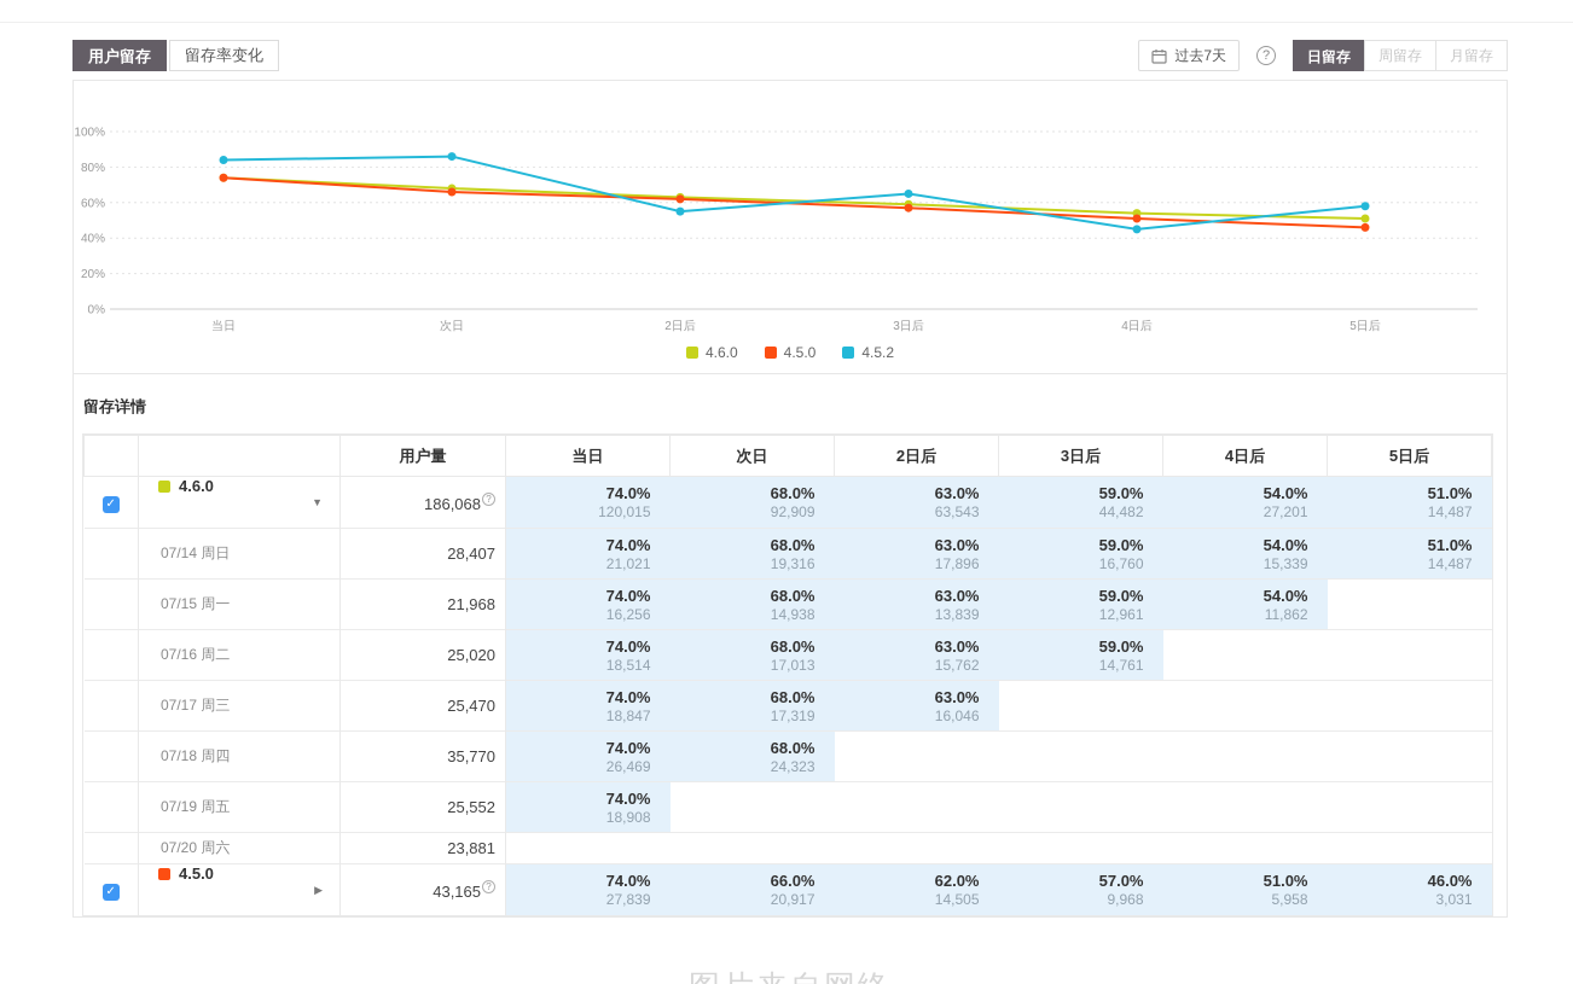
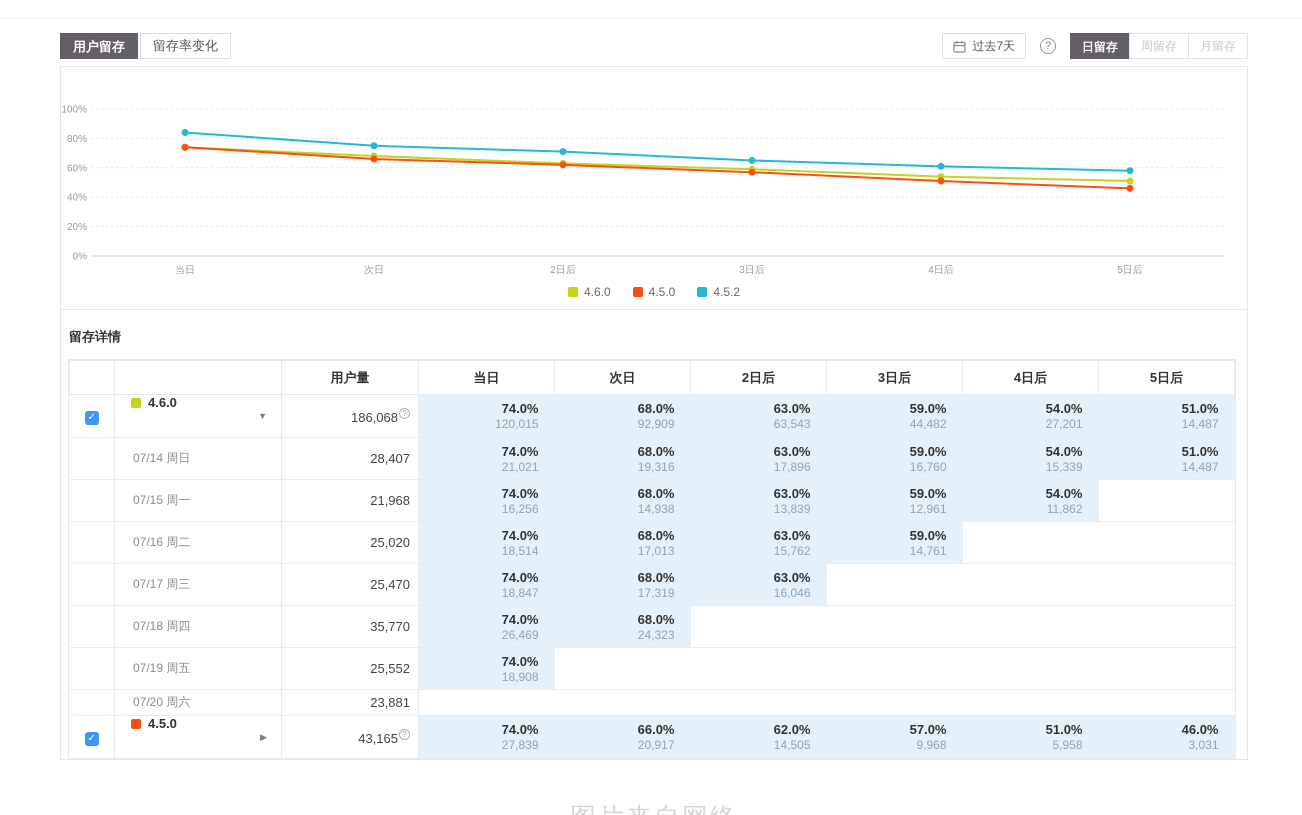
4.5.2/次日: 86% -> 75%
4.5.2/2日后: 55% -> 71%
4.5.2/4日后: 45% -> 61%
